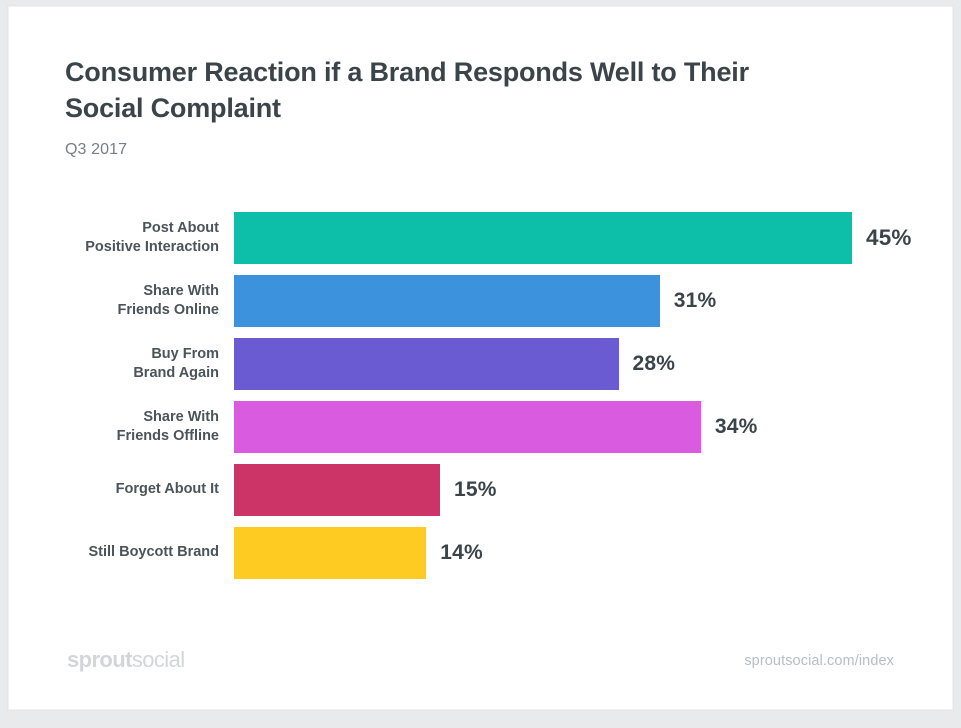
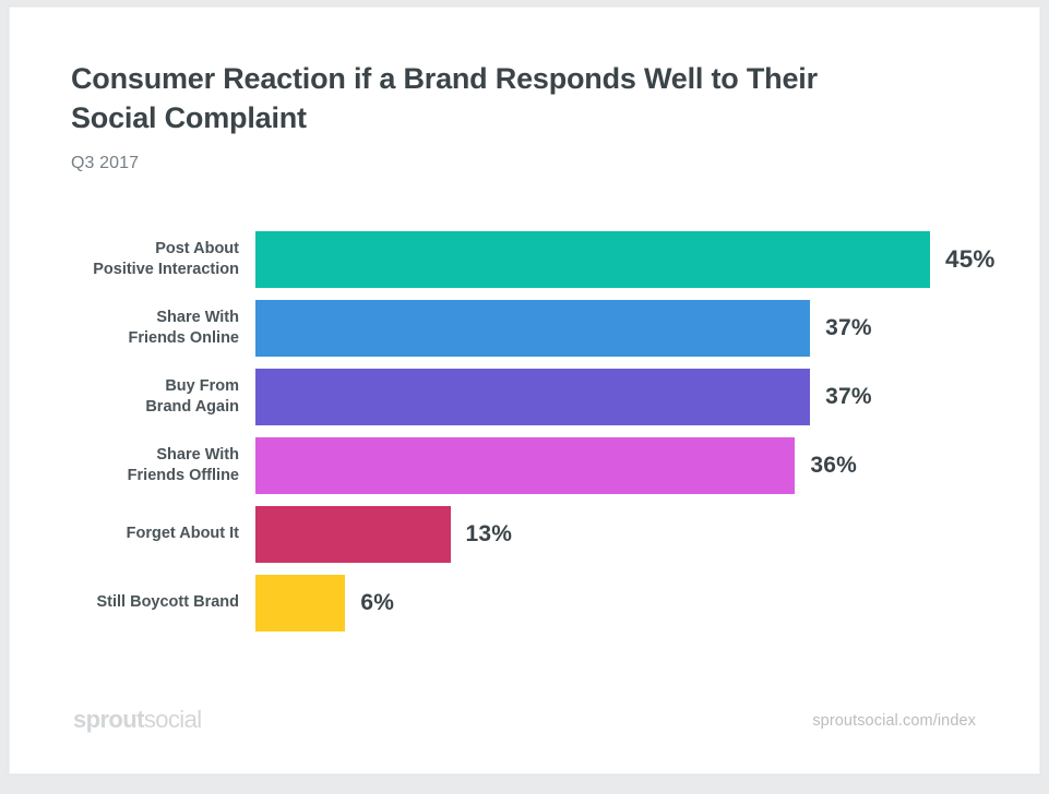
Share With Friends Online: 31% -> 37%
Buy From Brand Again: 28% -> 37%
Share With Friends Offline: 34% -> 36%
Forget About It: 15% -> 13%
Still Boycott Brand: 14% -> 6%
